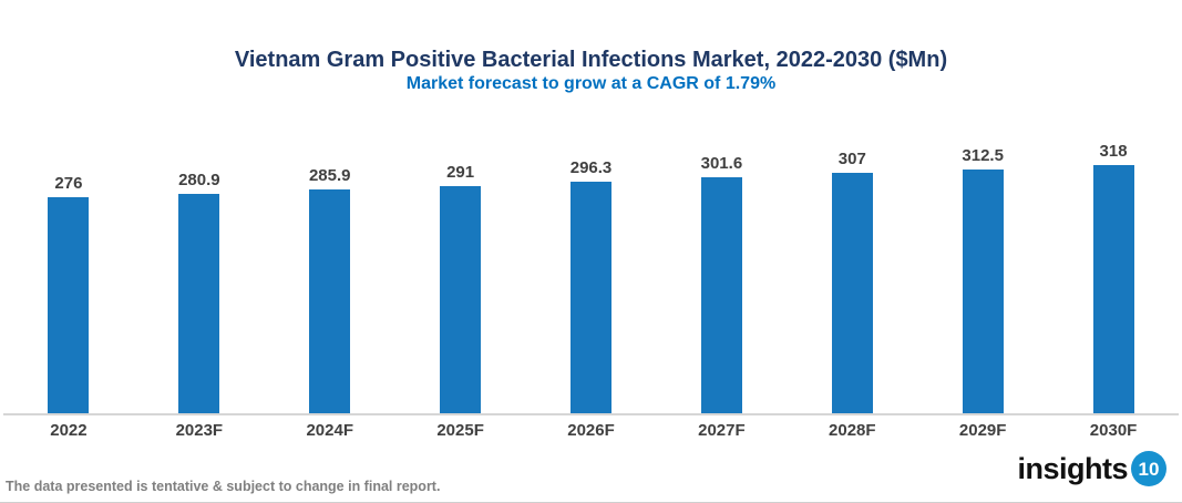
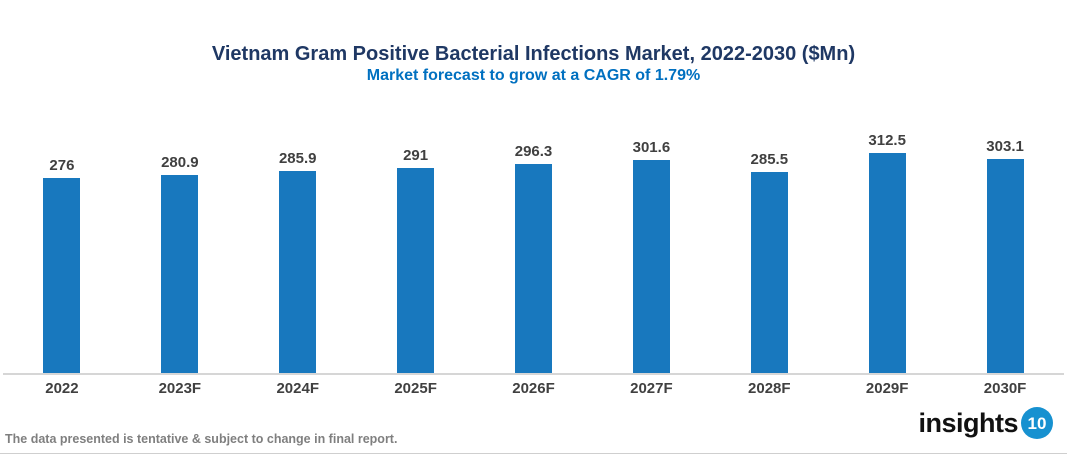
2028F: 307 -> 285.5
2030F: 318 -> 303.1
